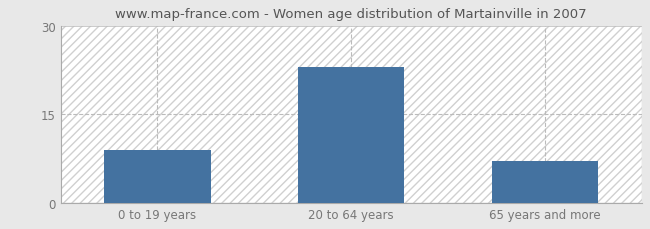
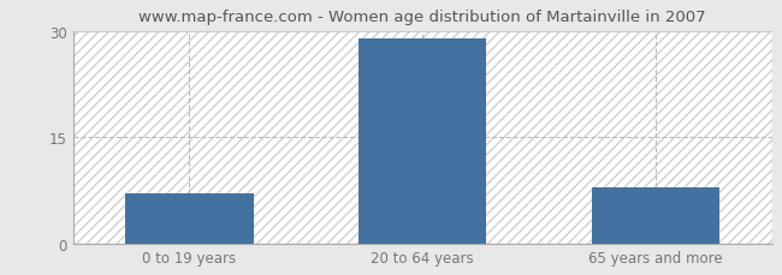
0 to 19 years: 9 -> 7
20 to 64 years: 23 -> 29
65 years and more: 7 -> 8
